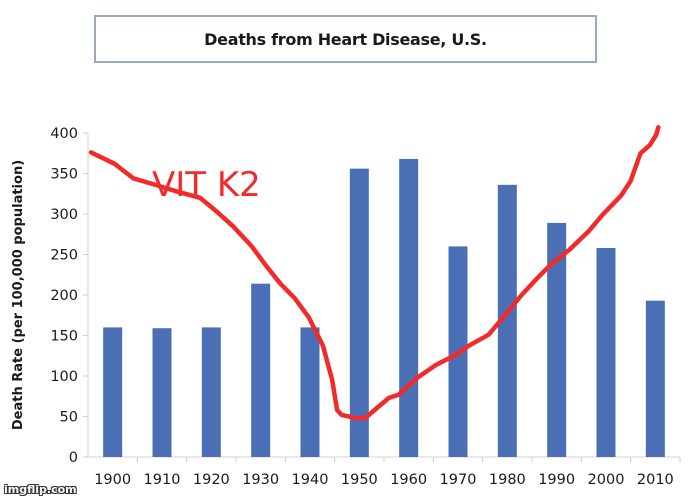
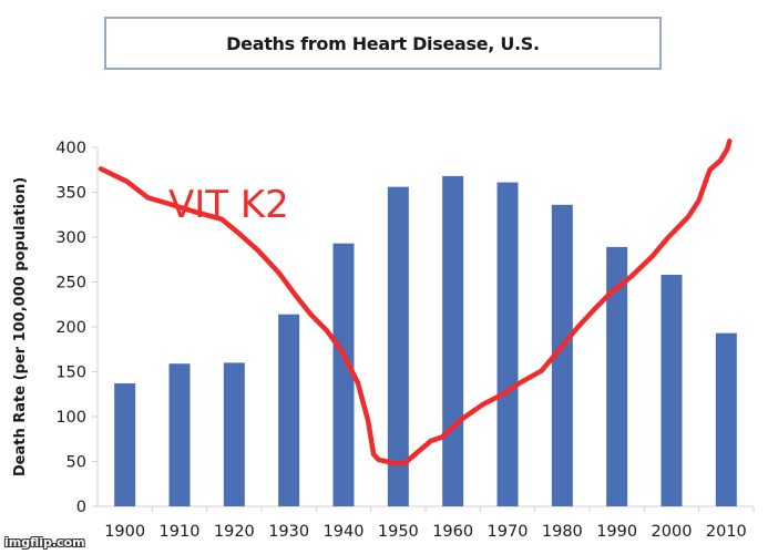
1900: 160 -> 140
1940: 160 -> 290
1970: 260 -> 360
